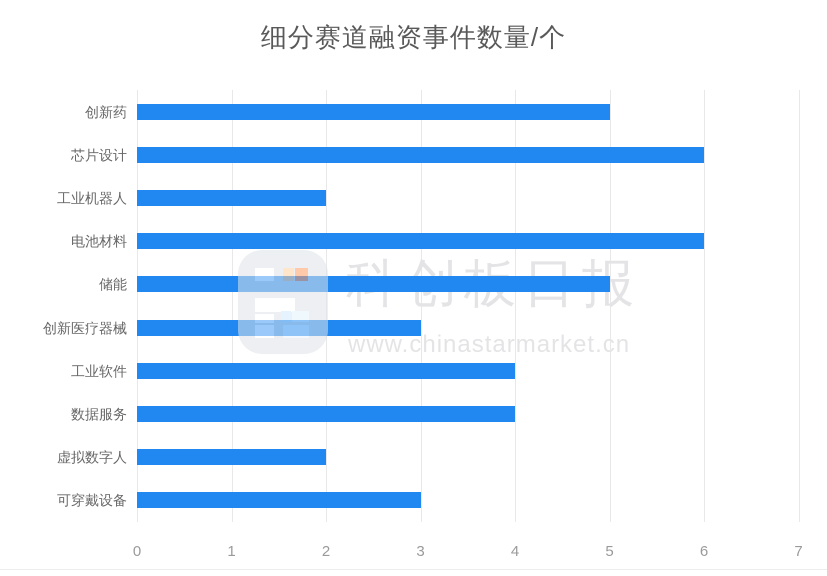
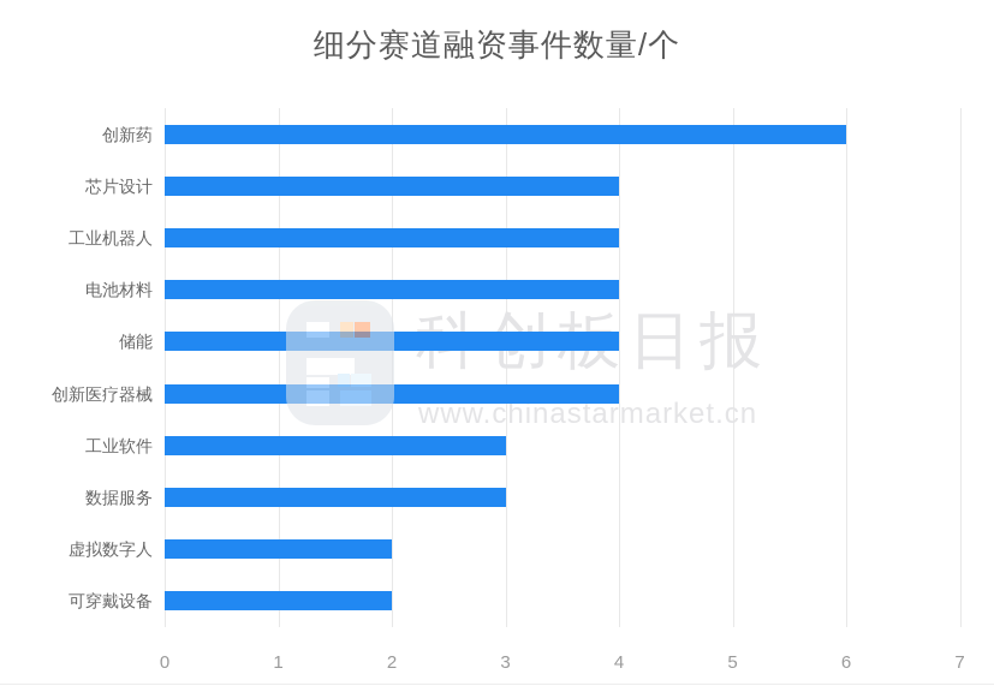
创新药: 5 -> 6
芯片设计: 6 -> 4
工业机器人: 2 -> 4
电池材料: 6 -> 4
储能: 5 -> 4
创新医疗器械: 3 -> 4
工业软件: 4 -> 3
数据服务: 4 -> 3
可穿戴设备: 3 -> 2
